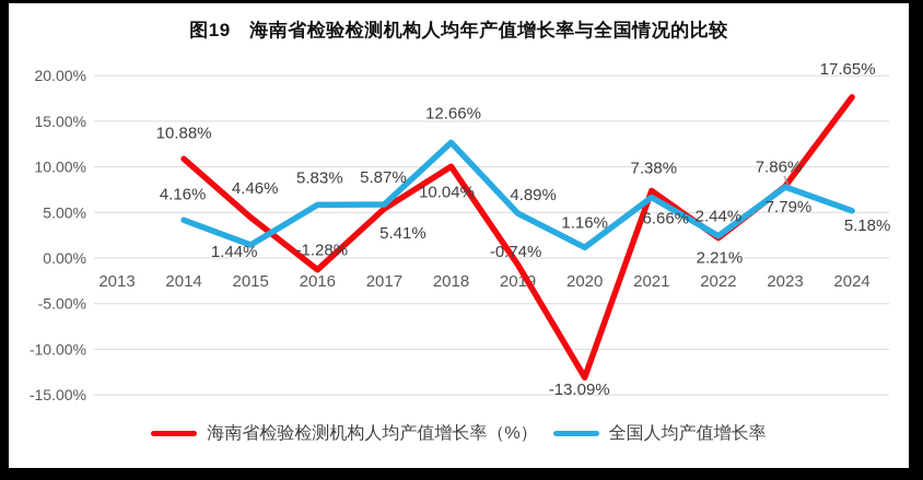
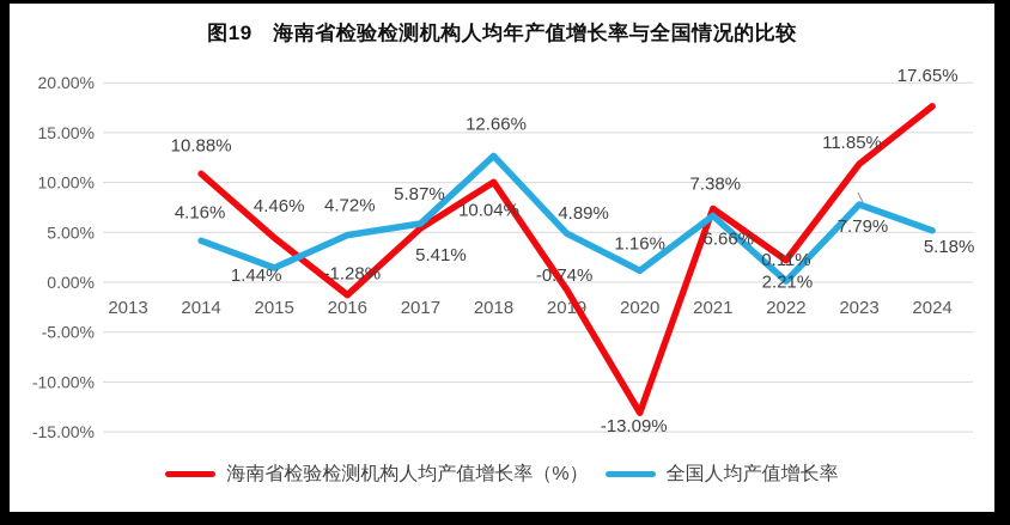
全国人均产值增长率/2016: 5.83% -> 4.72%
全国人均产值增长率/2022: 2.44% -> 0.11%
海南省检验检测机构人均产值增长率（%）/2023: 7.86% -> 11.85%
